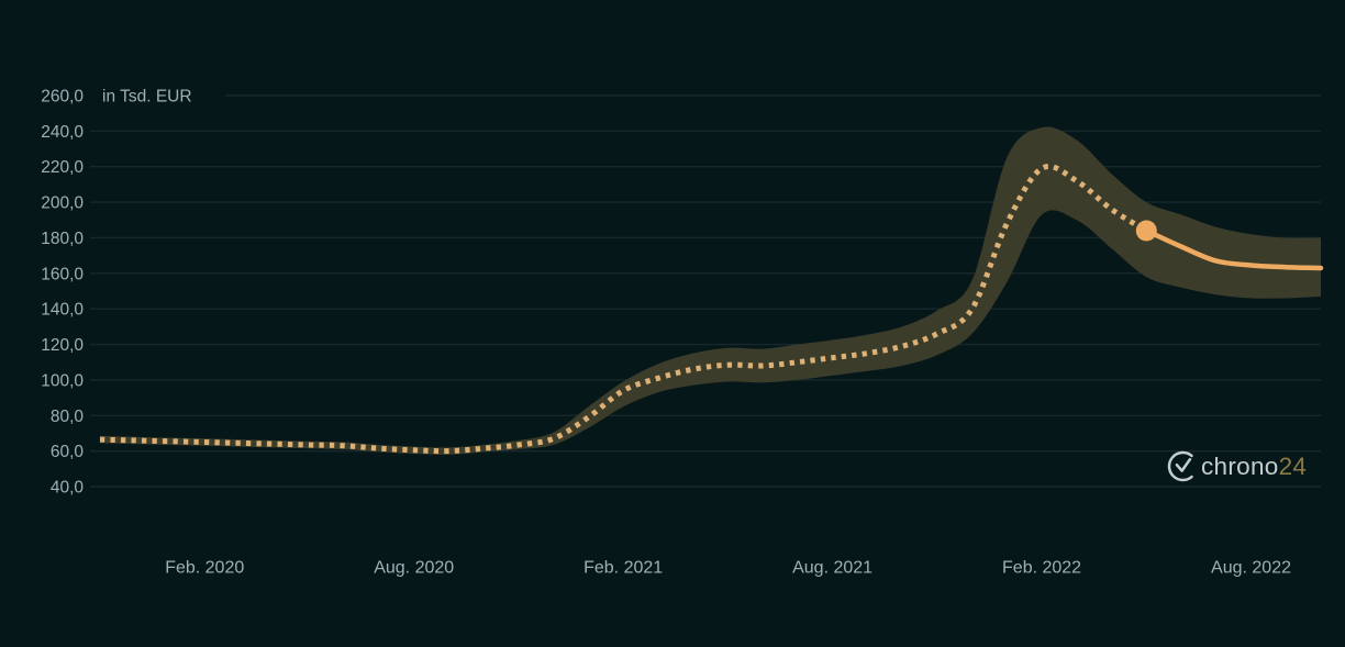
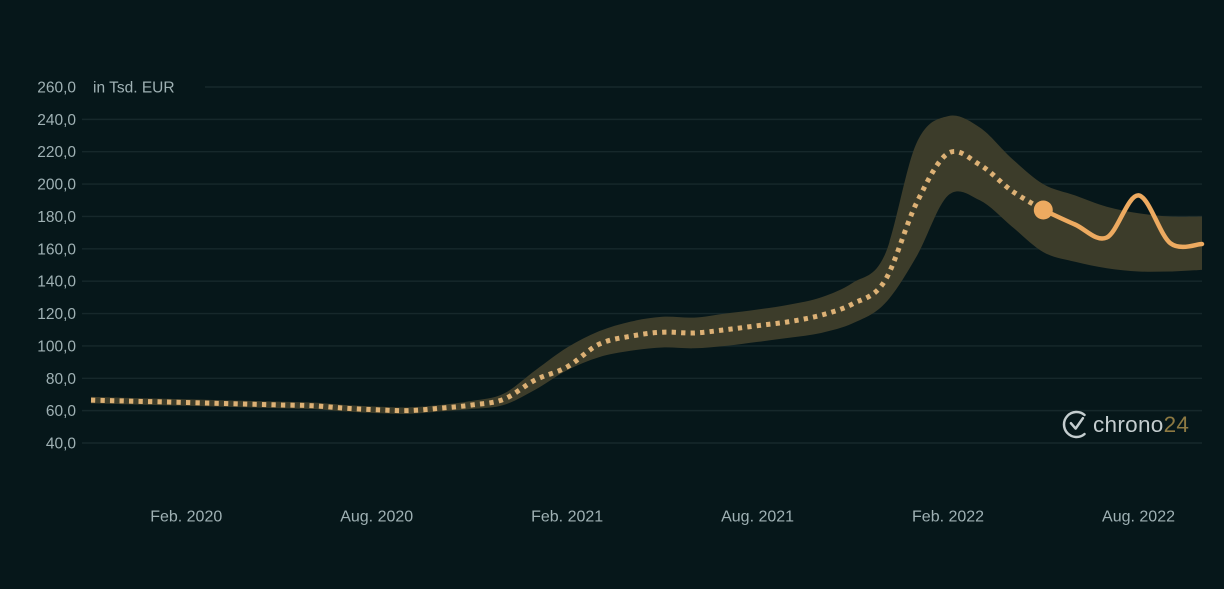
Feb. 2021: 94 -> 87
Aug. 2022: 164 -> 193
